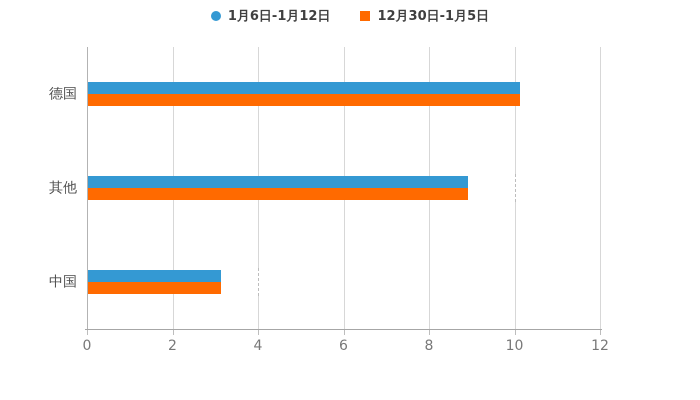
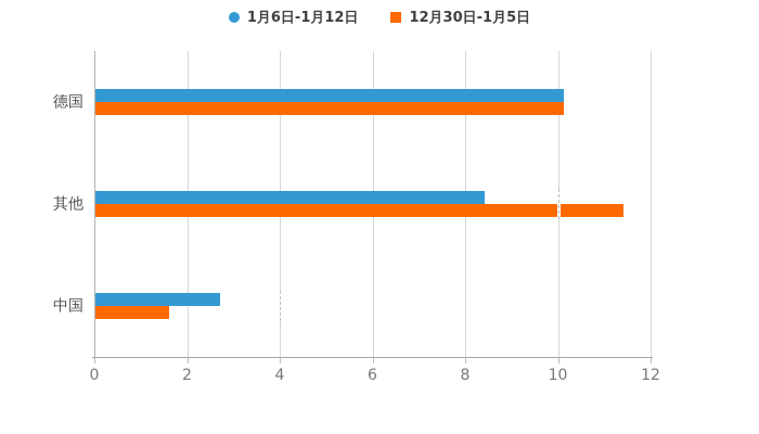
1月6日-1月12日/其他: 8.9 -> 8.4
12月30日-1月5日/其他: 8.9 -> 11.4
1月6日-1月12日/中国: 3.1 -> 2.7
12月30日-1月5日/中国: 3.1 -> 1.6
